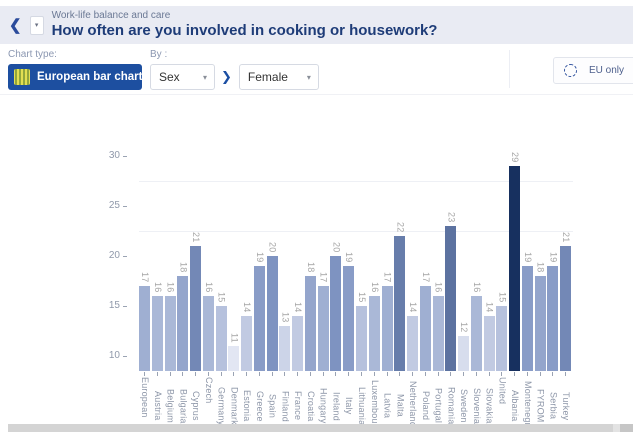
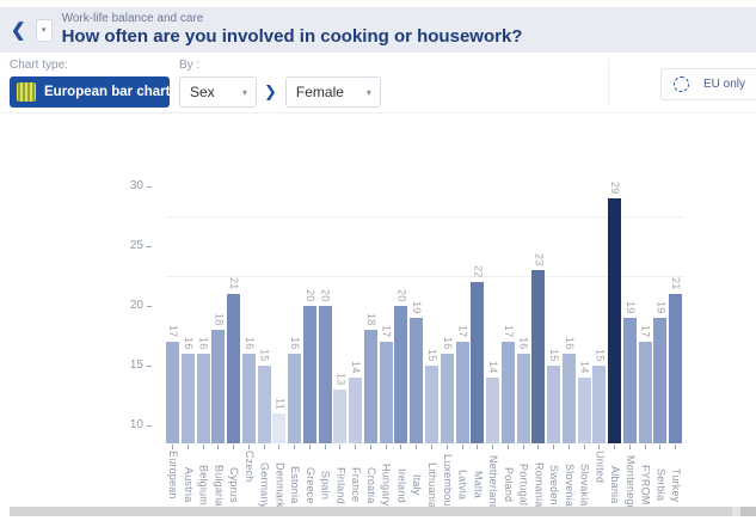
Estonia: 14 -> 16
Greece: 19 -> 20
Sweden: 12 -> 15
FYROM: 18 -> 17
